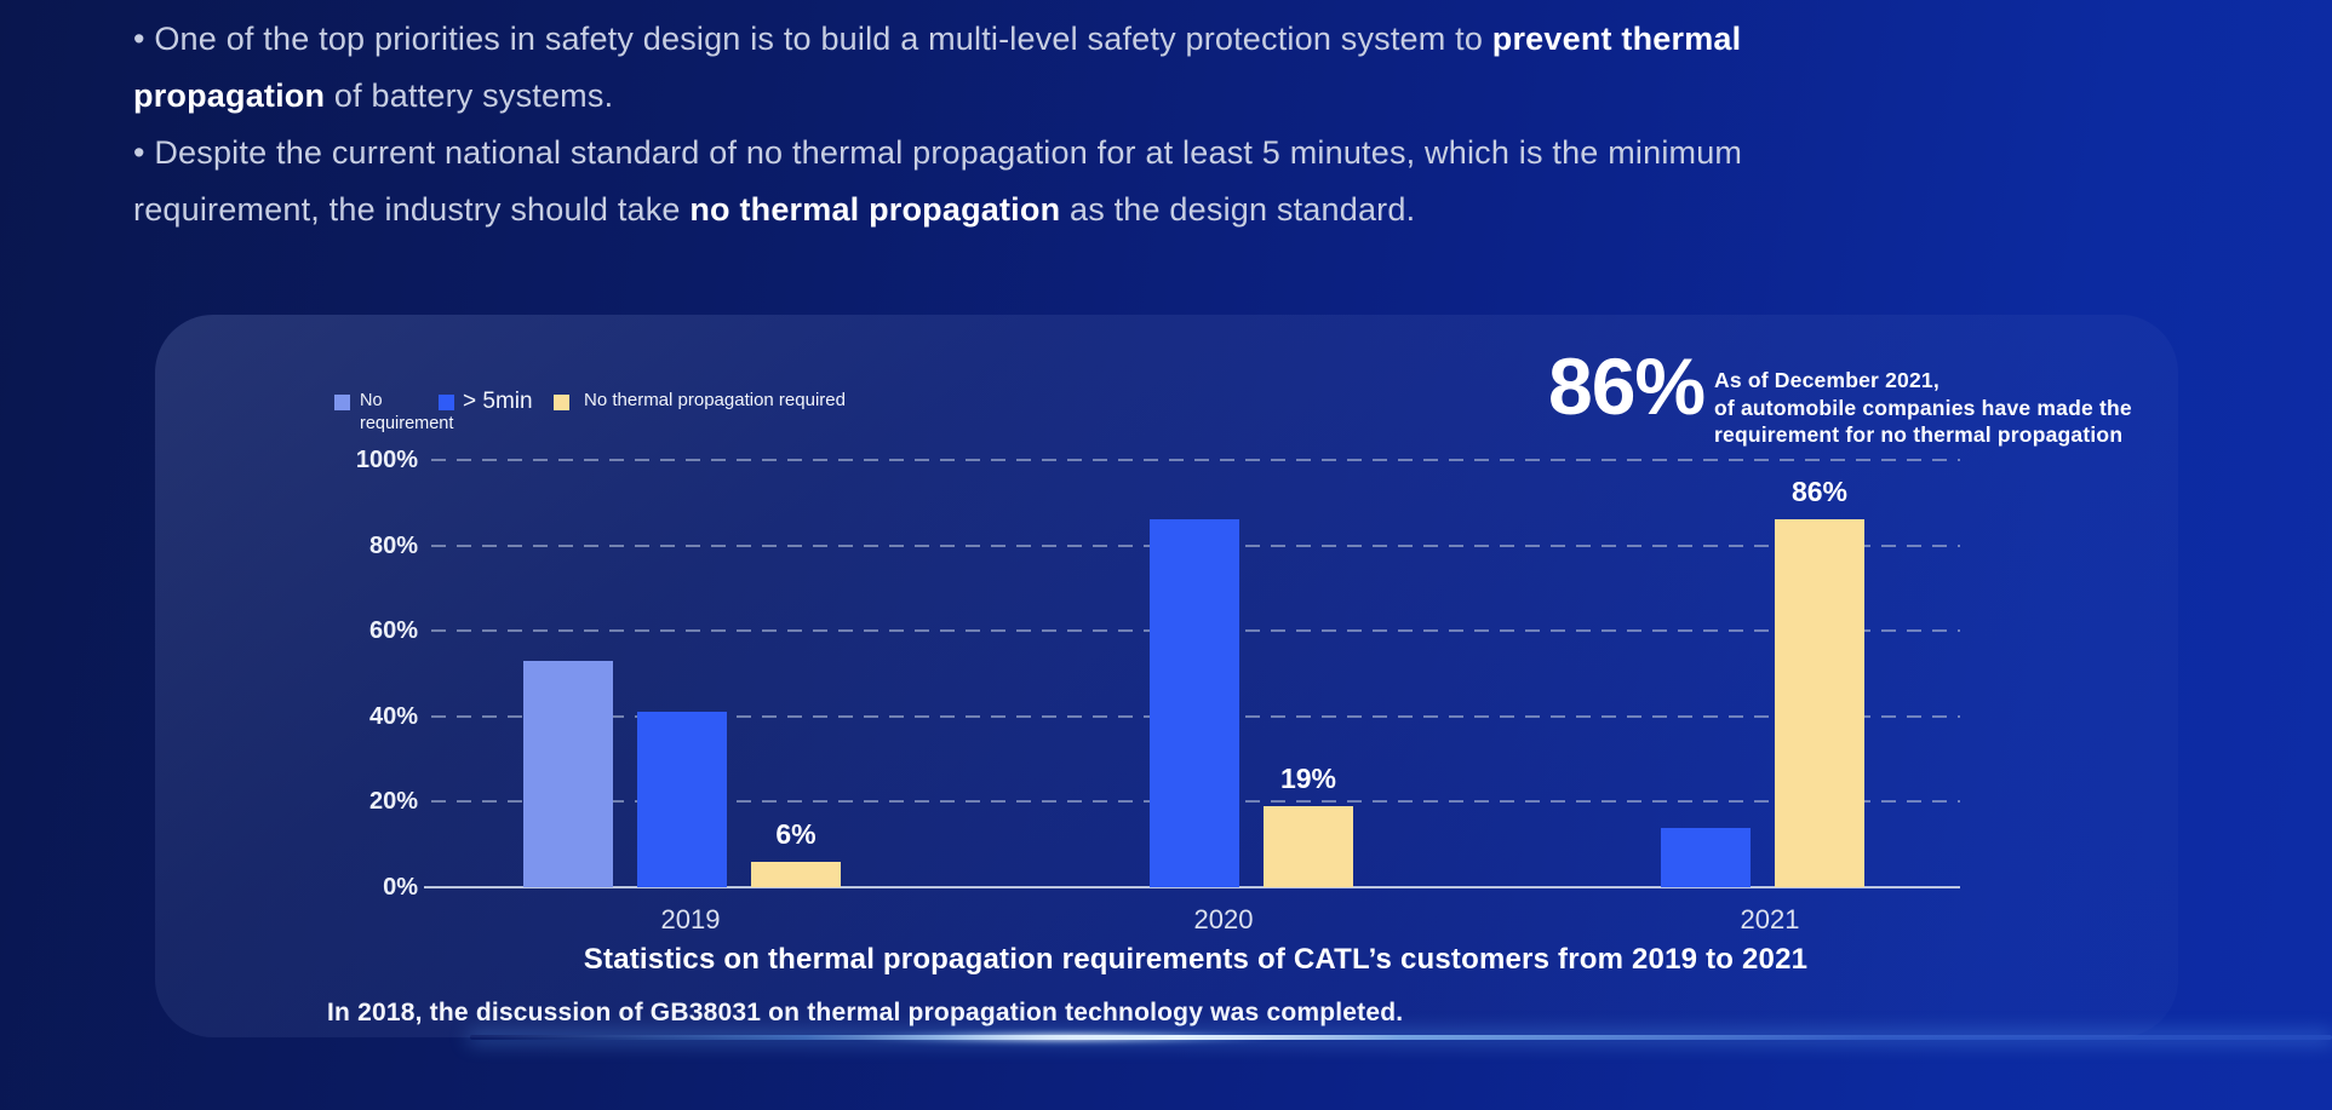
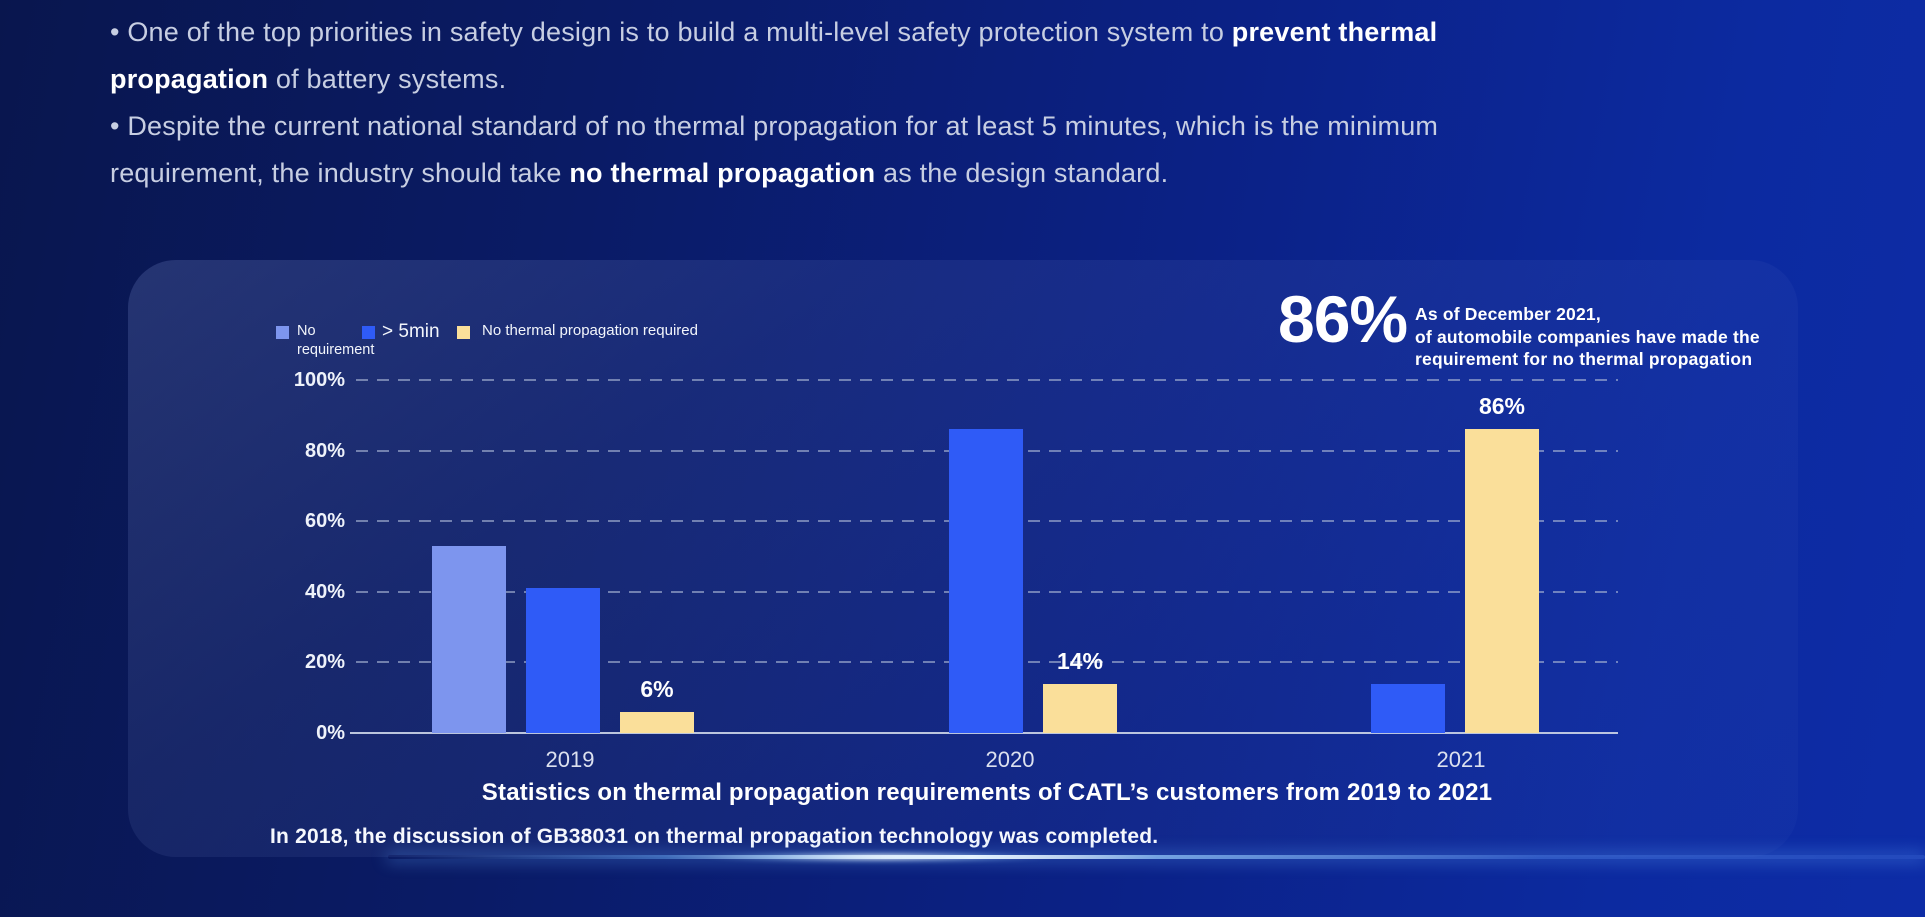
No thermal propagation required/2020: 19% -> 14%
